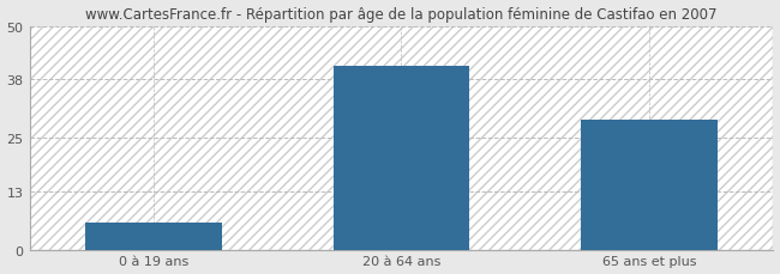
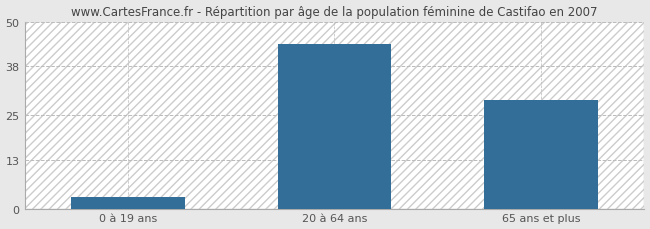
0 à 19 ans: 6 -> 3
20 à 64 ans: 41 -> 44
